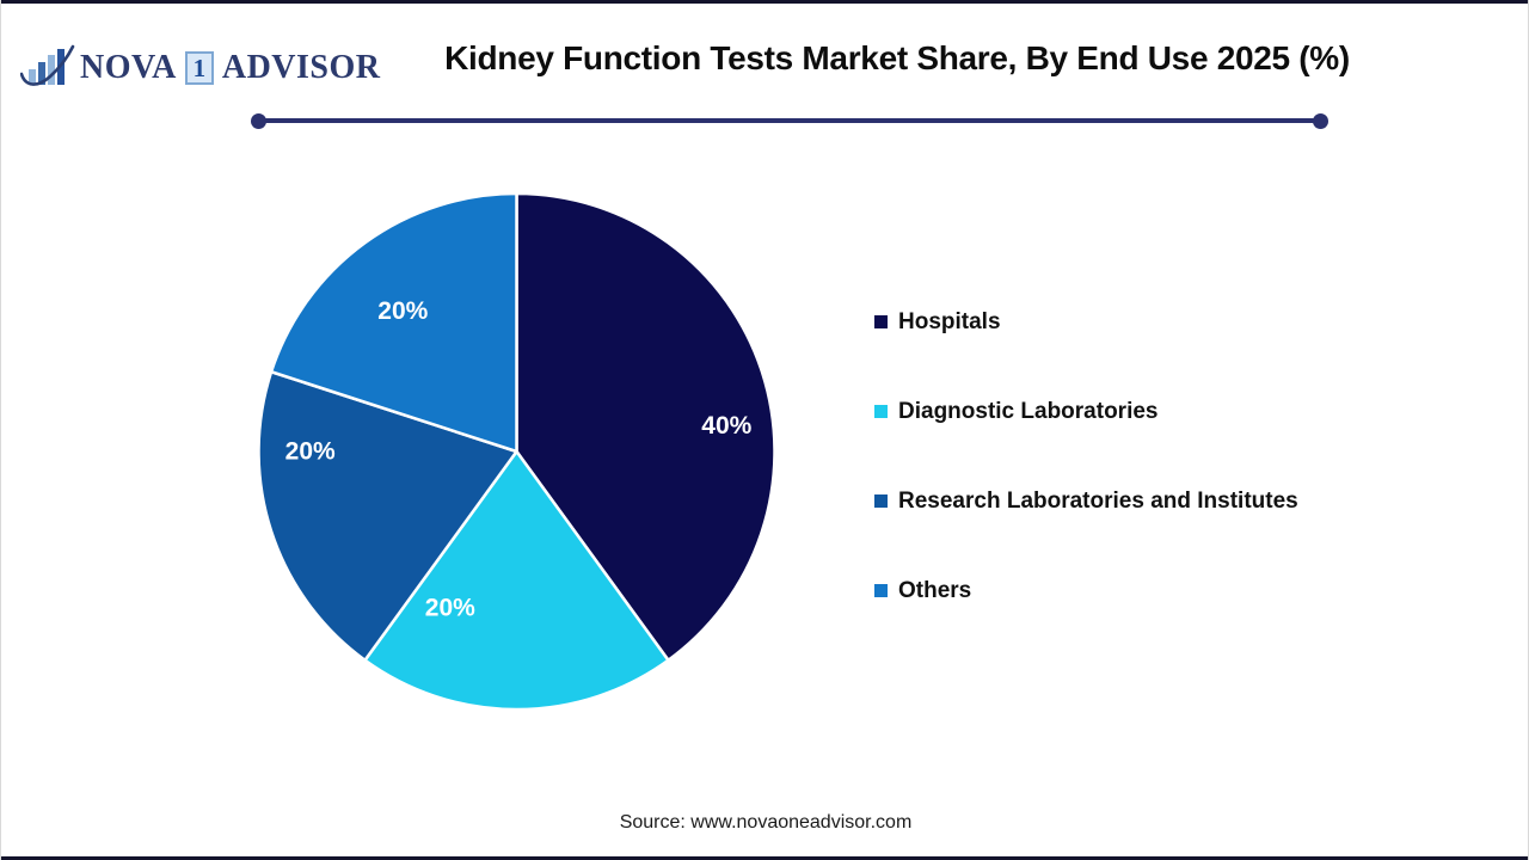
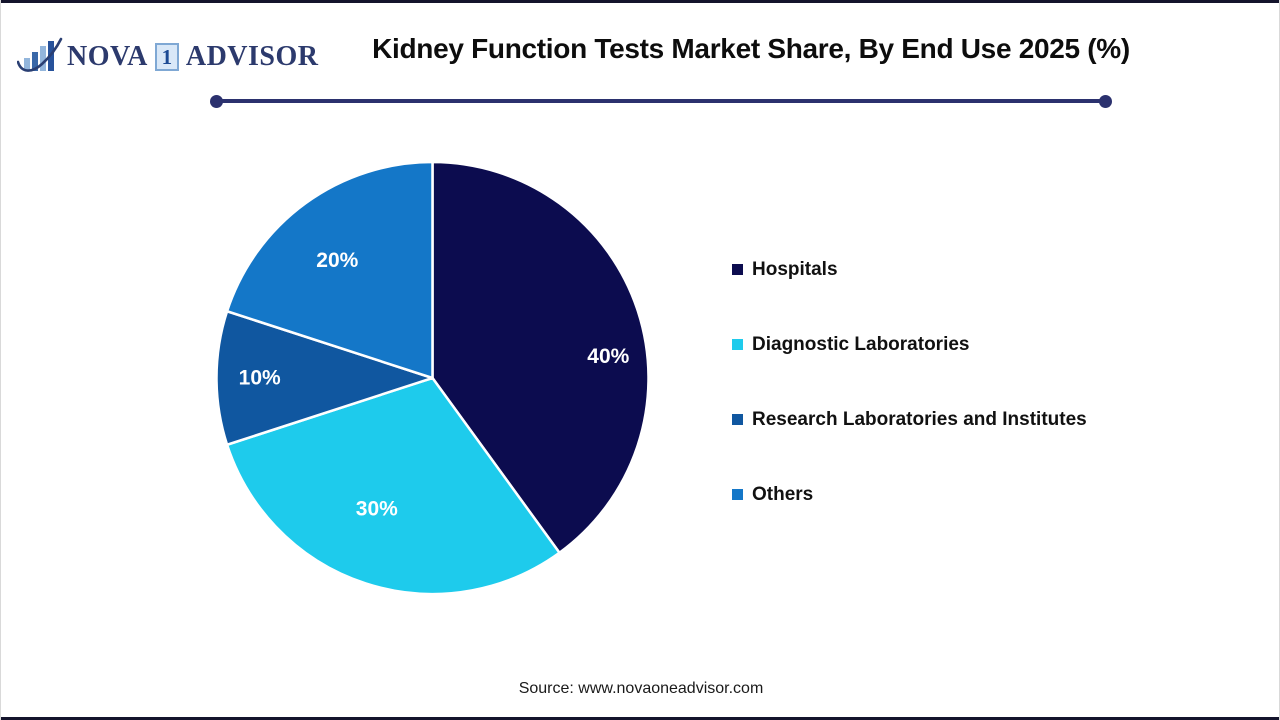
Diagnostic Laboratories: 20% -> 30%
Research Laboratories and Institutes: 20% -> 10%
